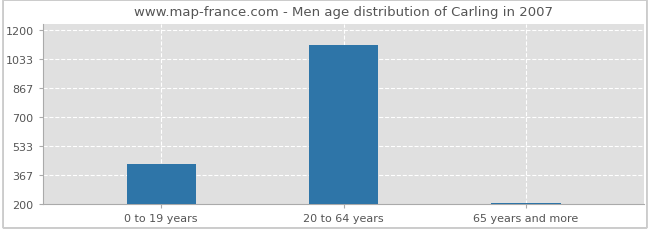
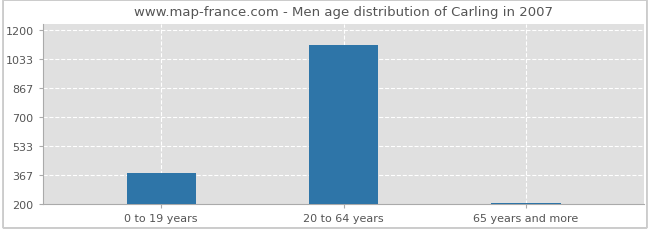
0 to 19 years: 430 -> 380
